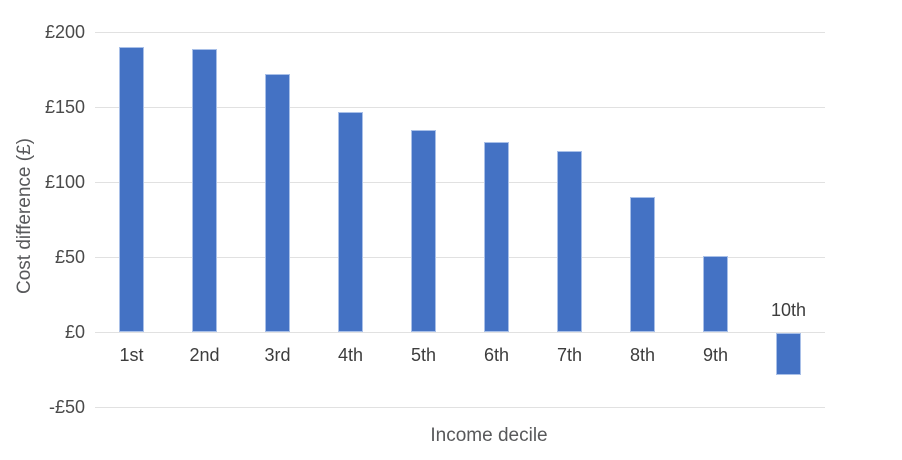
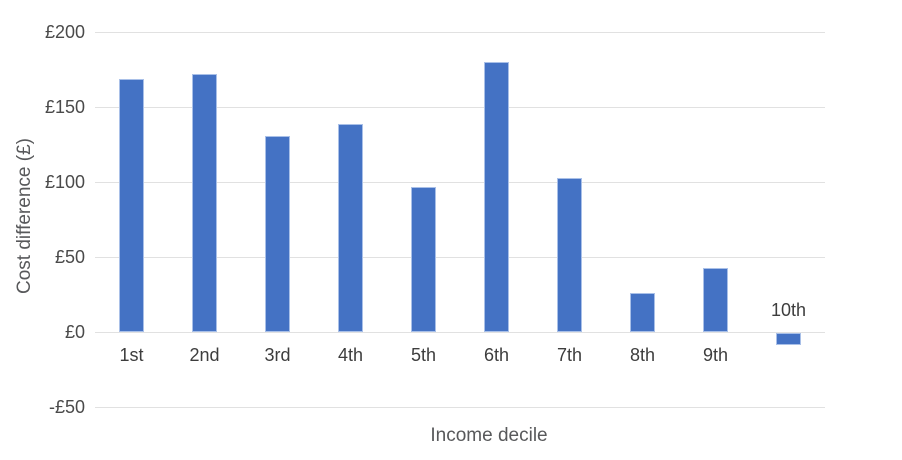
1st: £190 -> £169
2nd: £189 -> £172
3rd: £172 -> £131
4th: £147 -> £139
5th: £135 -> £97
6th: £127 -> £180
7th: £121 -> £103
8th: £90 -> £26
9th: £51 -> £43
10th: -£28 -> -£8
